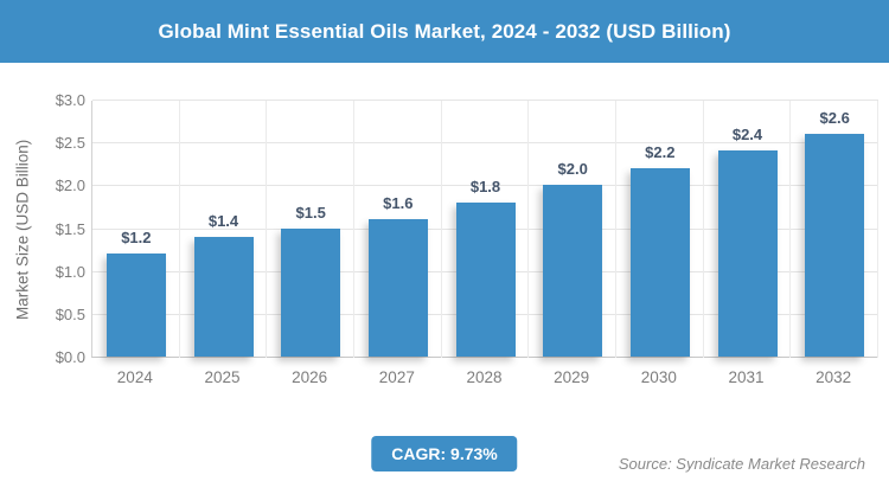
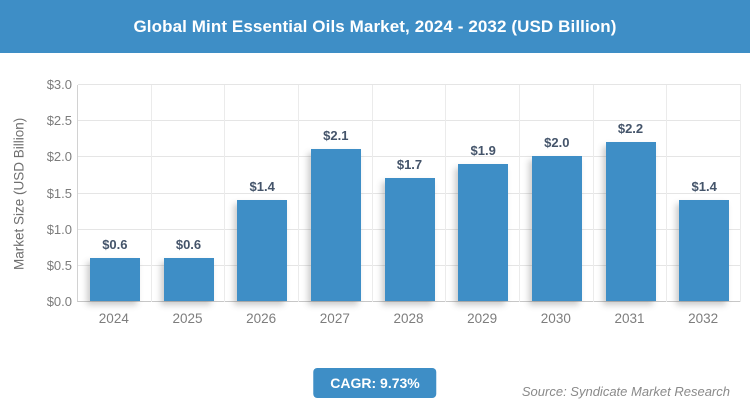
2024: $1.2 -> $0.6
2025: $1.4 -> $0.6
2026: $1.5 -> $1.4
2027: $1.6 -> $2.1
2028: $1.8 -> $1.7
2029: $2.0 -> $1.9
2030: $2.2 -> $2.0
2031: $2.4 -> $2.2
2032: $2.6 -> $1.4
